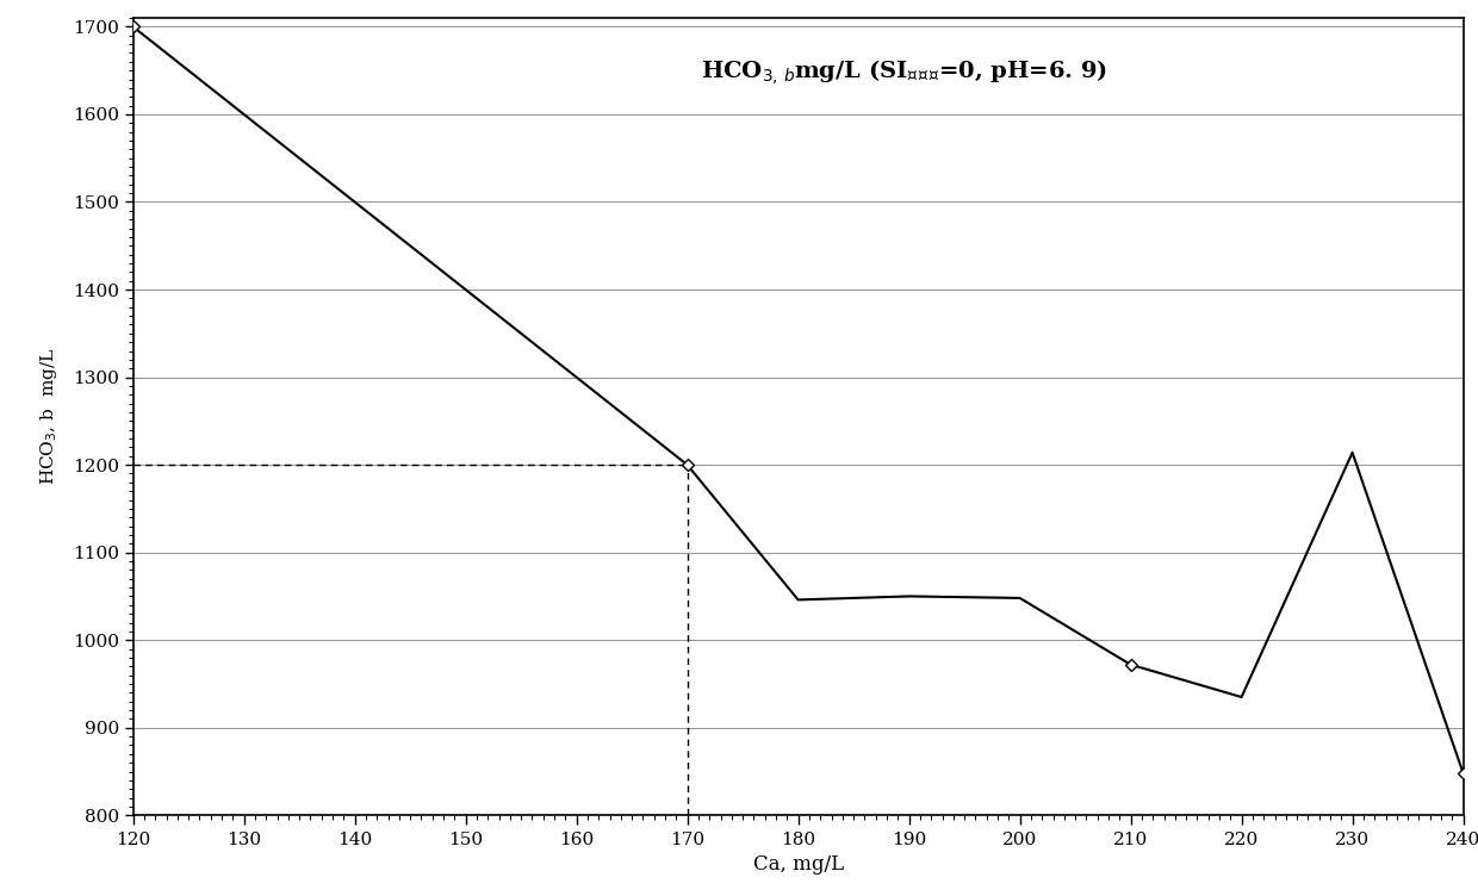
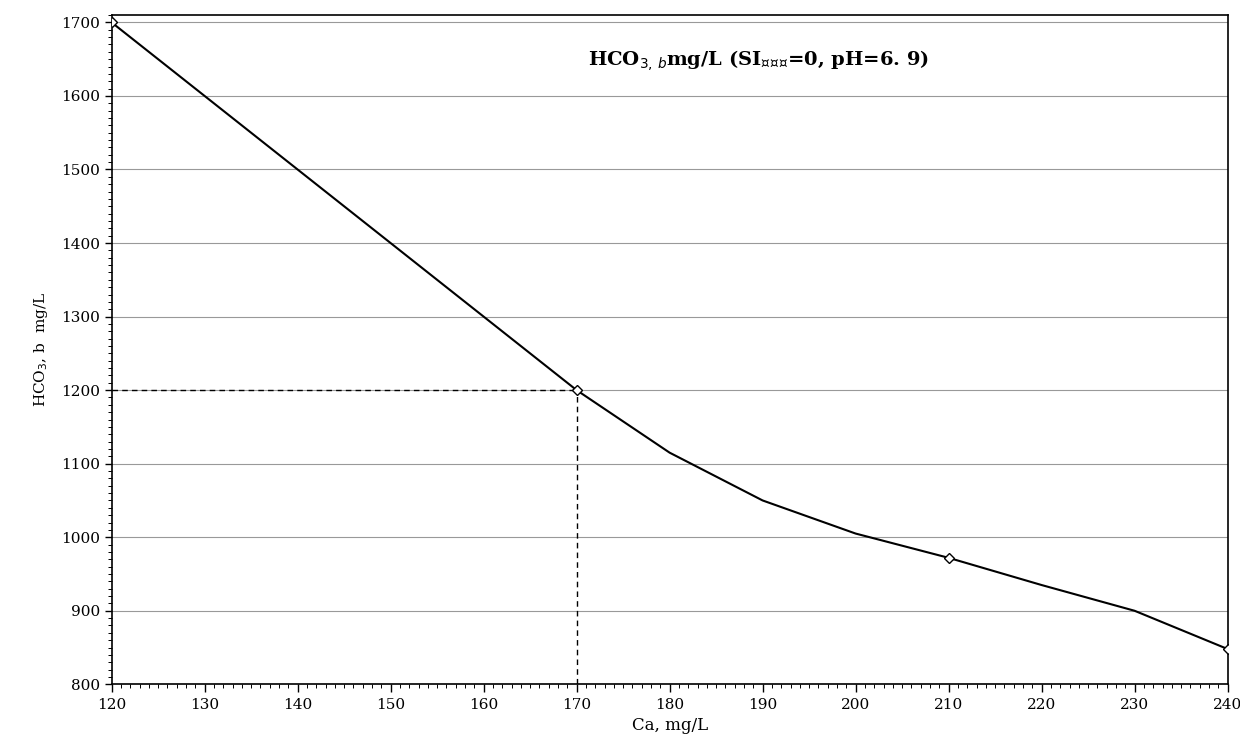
180: 1046 -> 1115
200: 1048 -> 1005
230: 1214 -> 900
